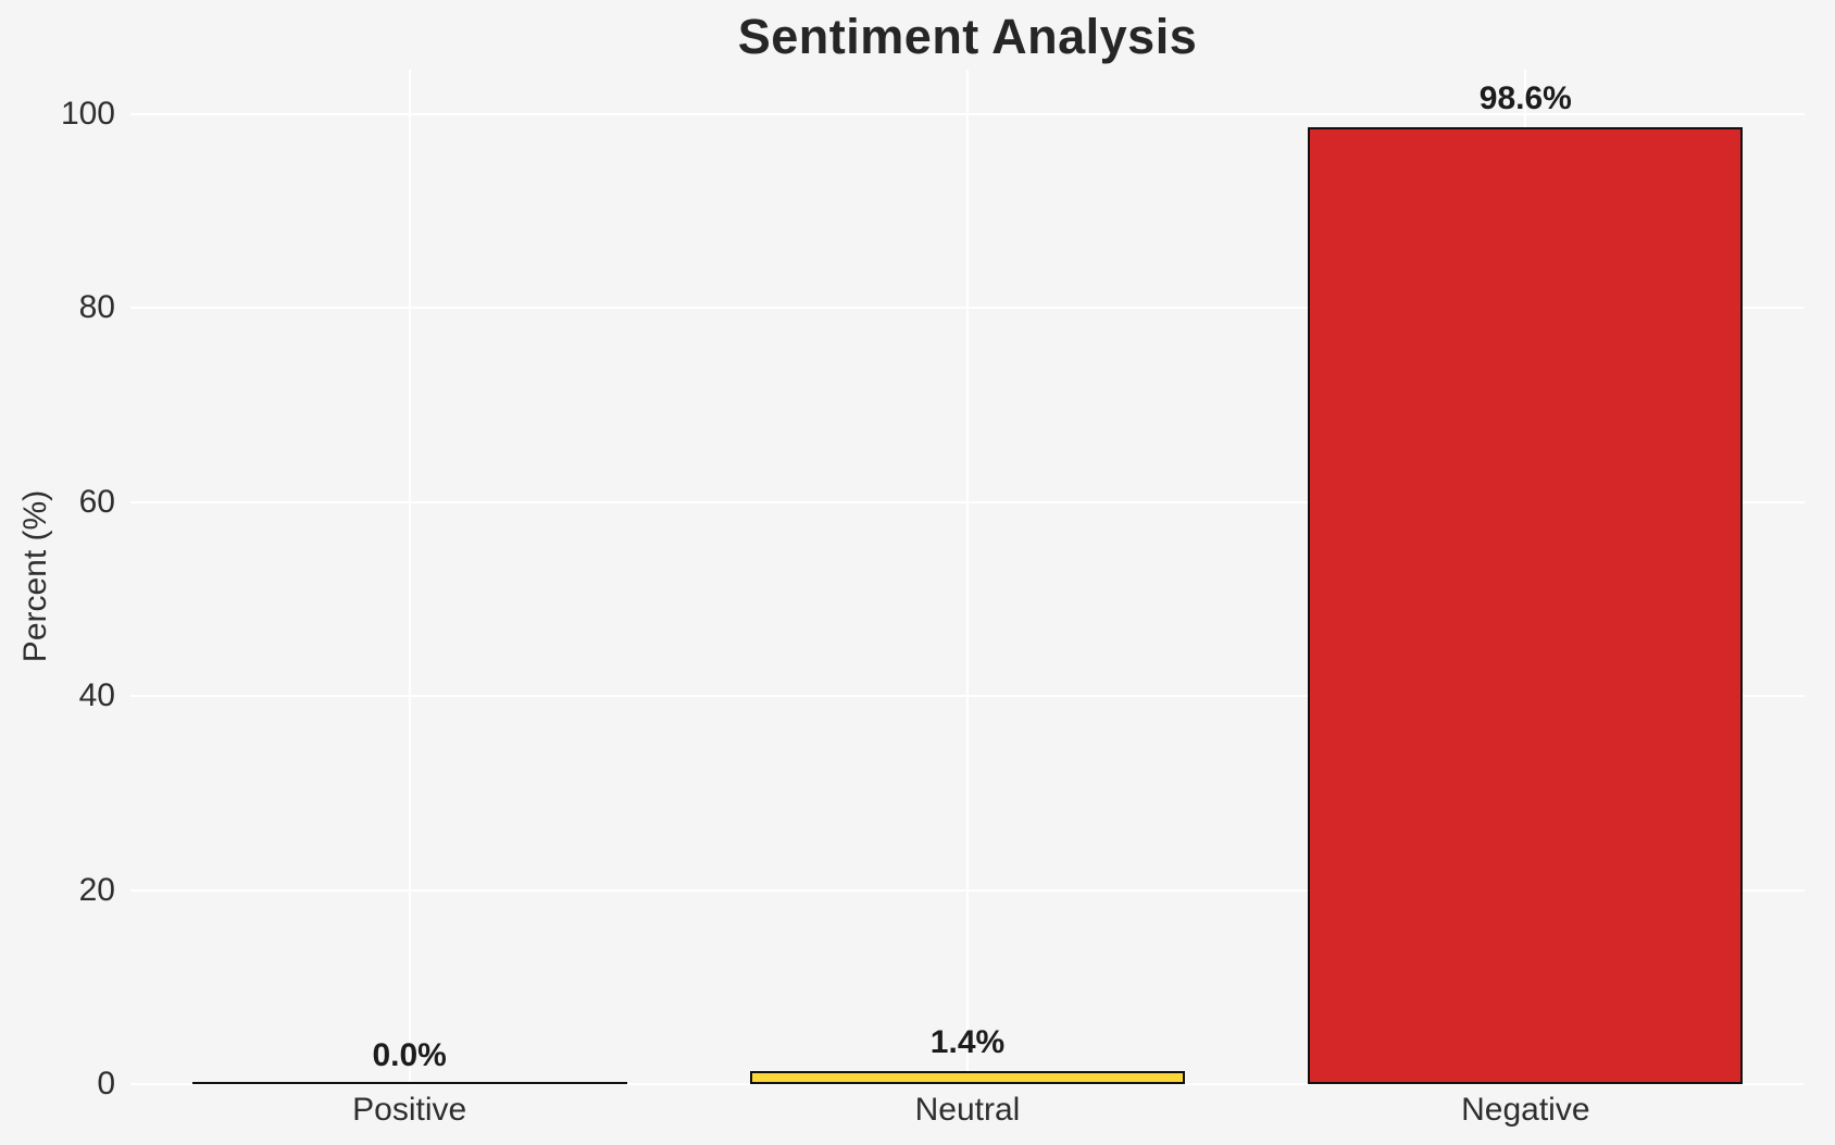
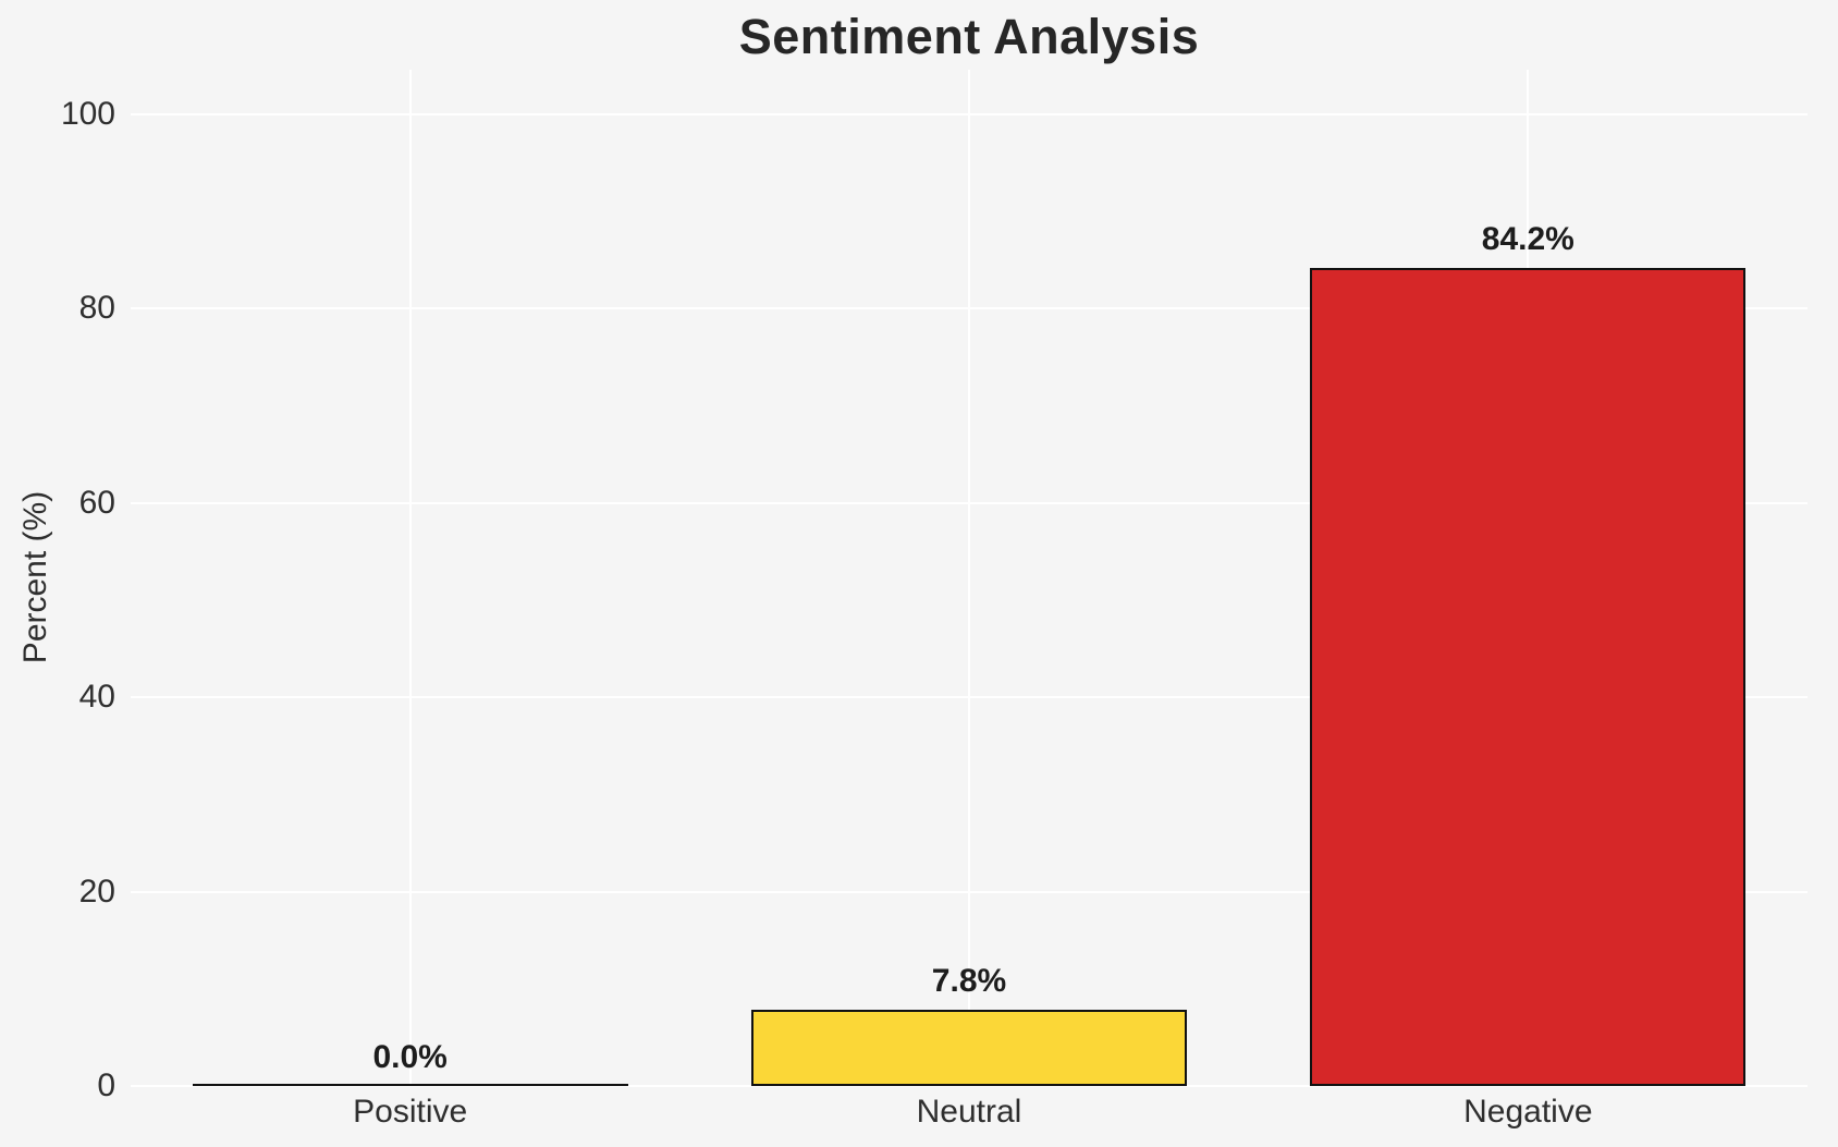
Neutral: 1.4% -> 7.8%
Negative: 98.6% -> 84.2%
